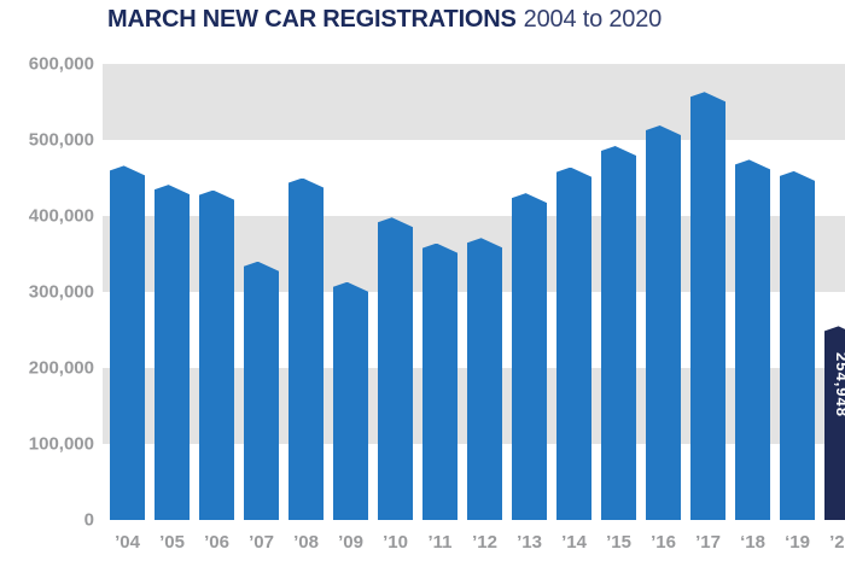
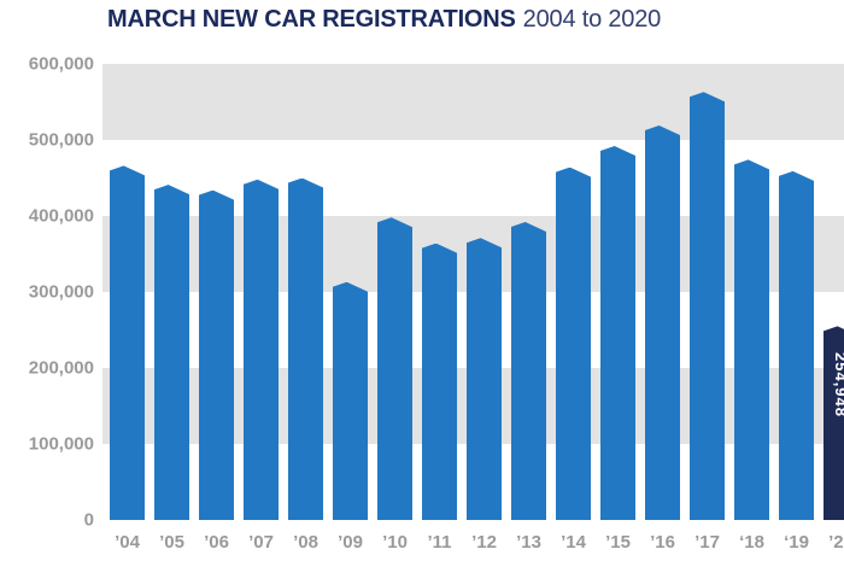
’07: 340000 -> 450000
’13: 430000 -> 390000
